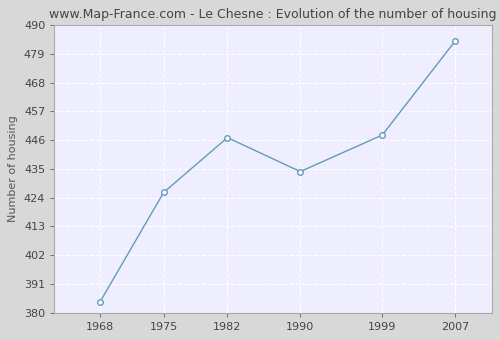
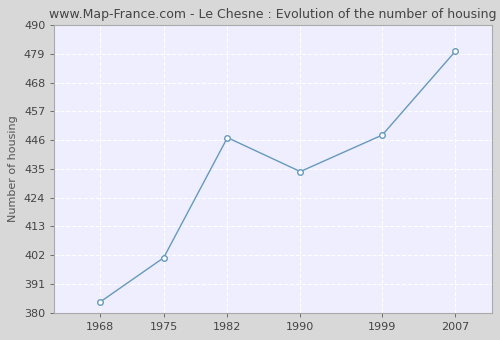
1975: 426 -> 401
2007: 484 -> 480
